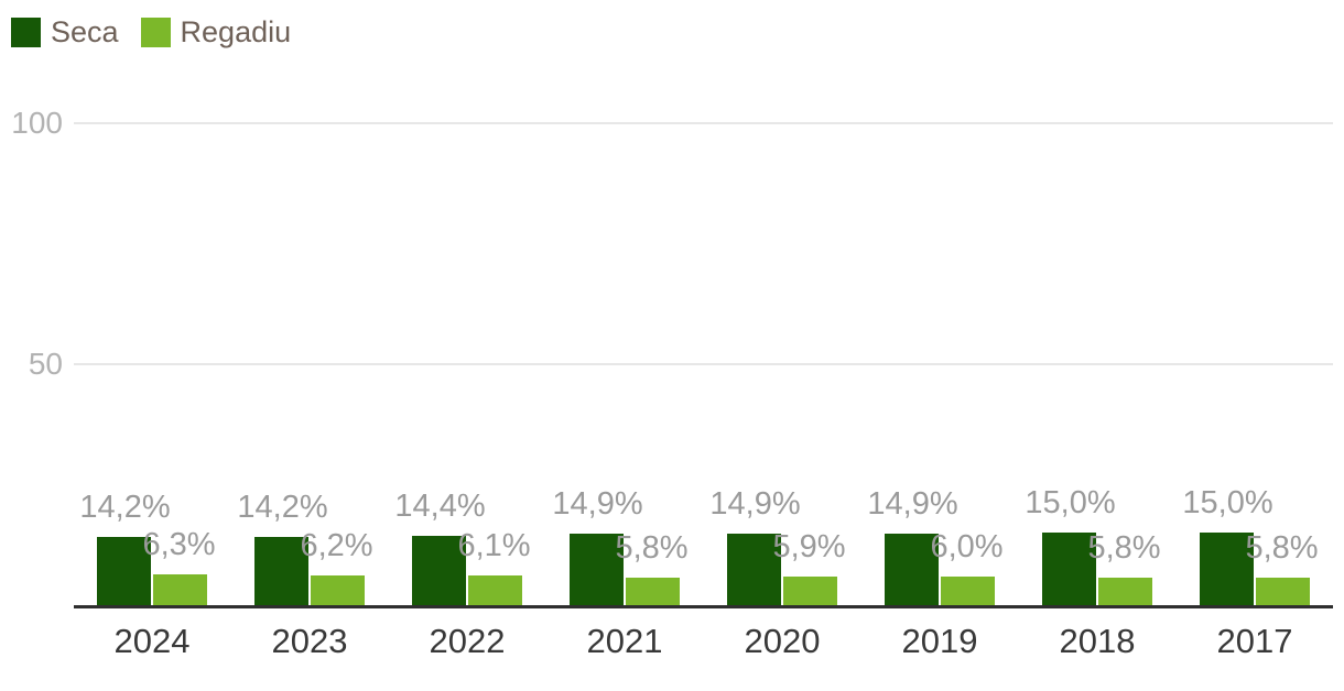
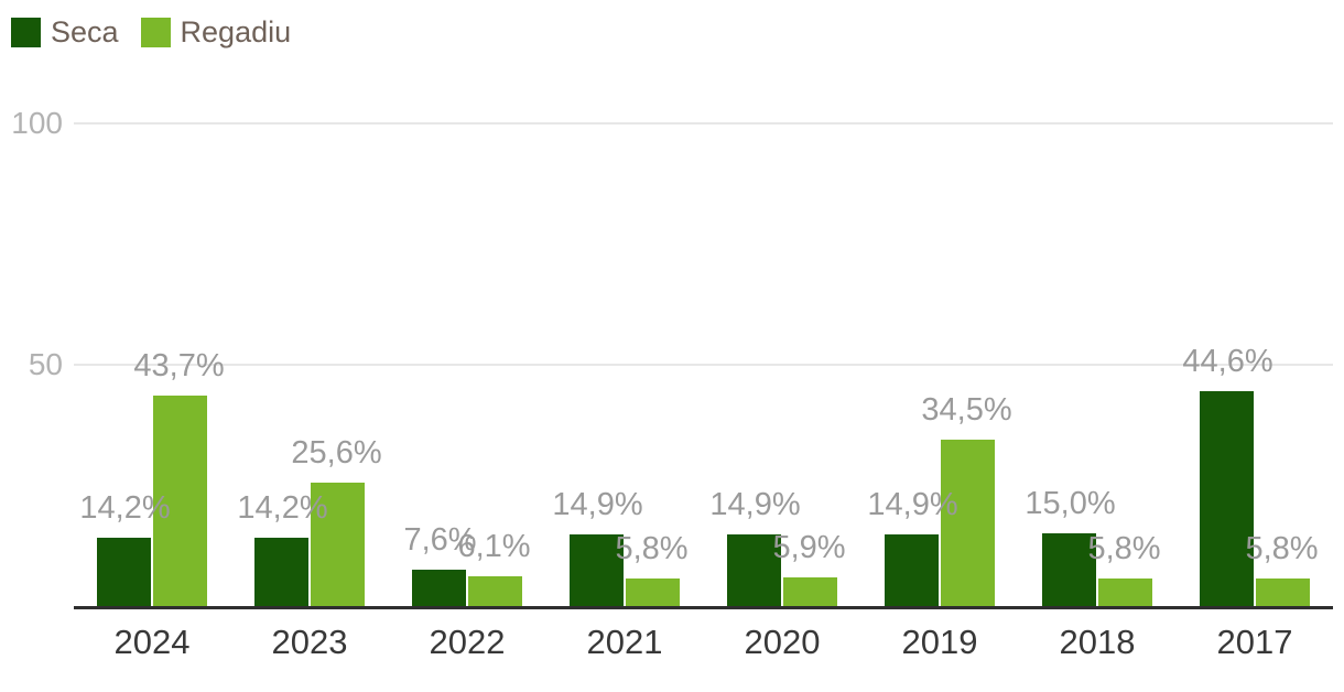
Regadiu/2024: 6,3% -> 43,7%
Regadiu/2023: 6,2% -> 25,6%
Seca/2022: 14,4% -> 7,6%
Regadiu/2019: 6,0% -> 34,5%
Seca/2017: 15,0% -> 44,6%
